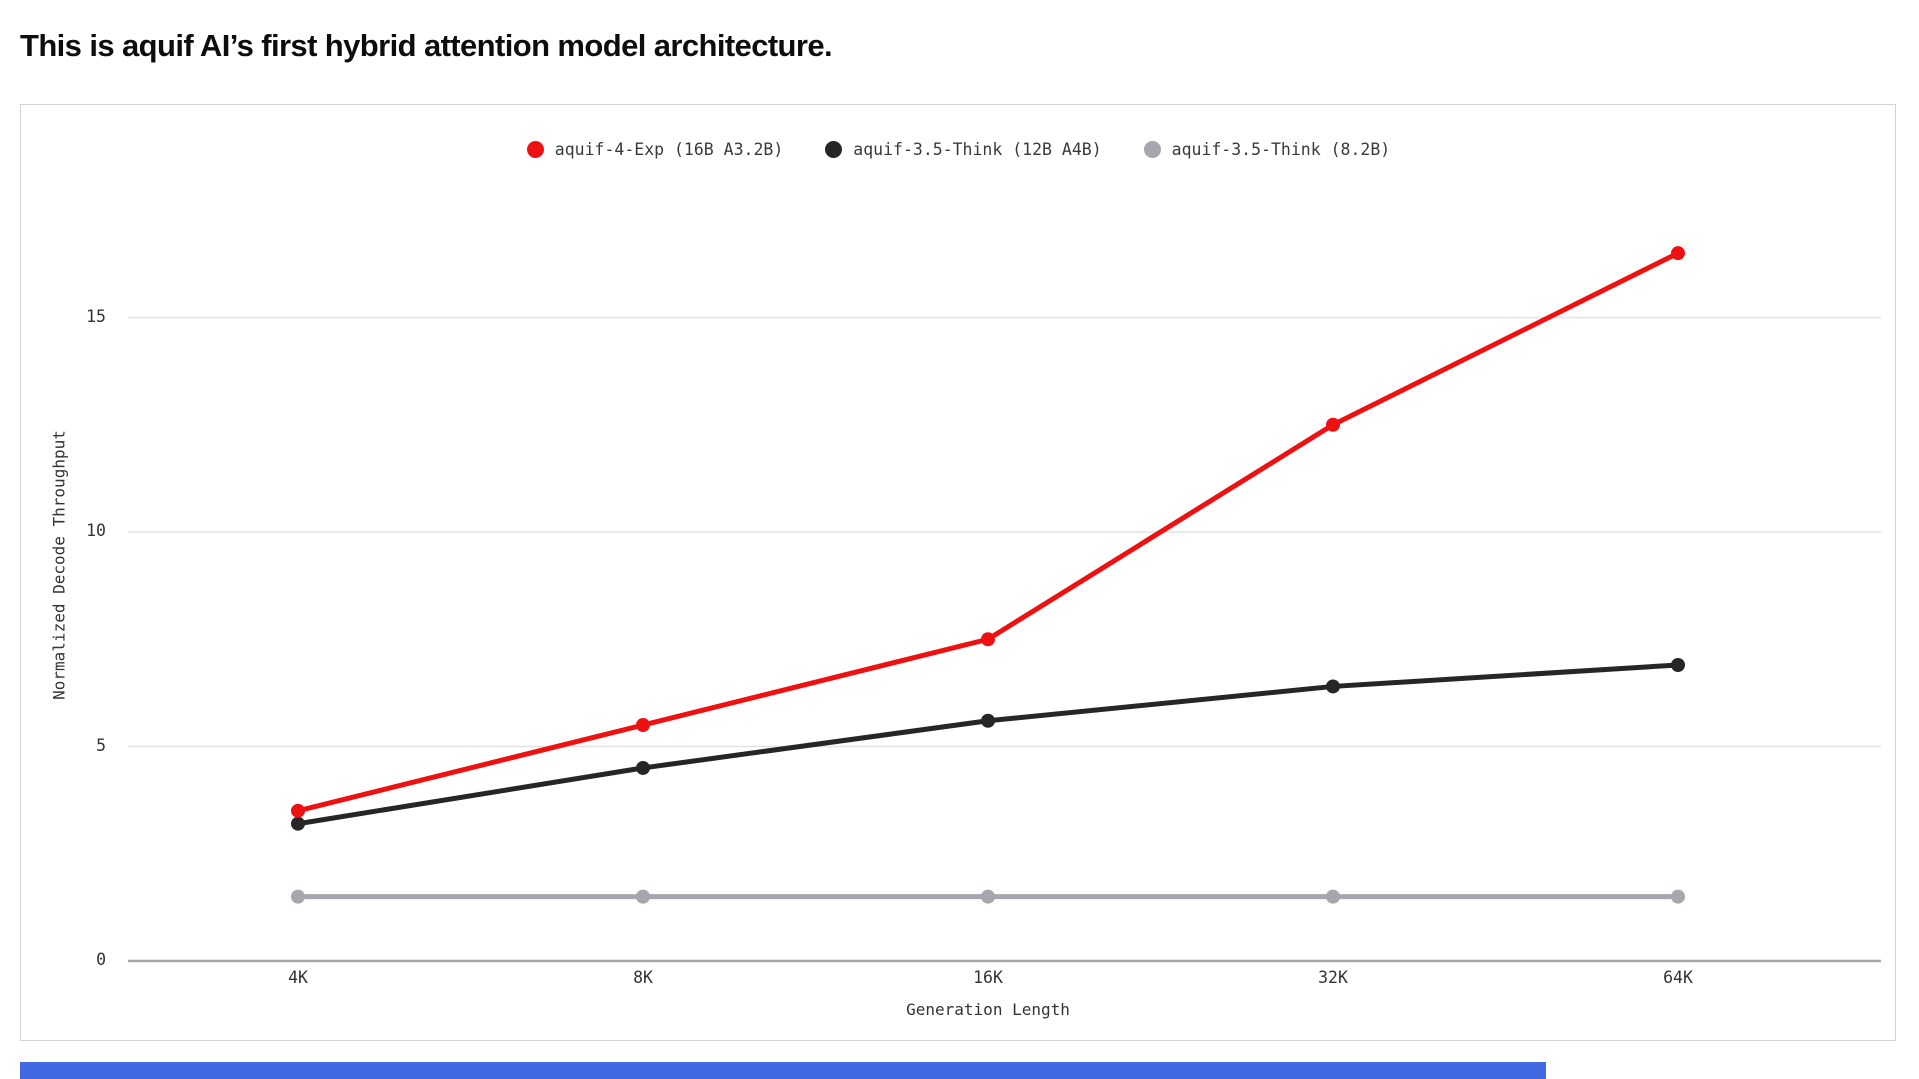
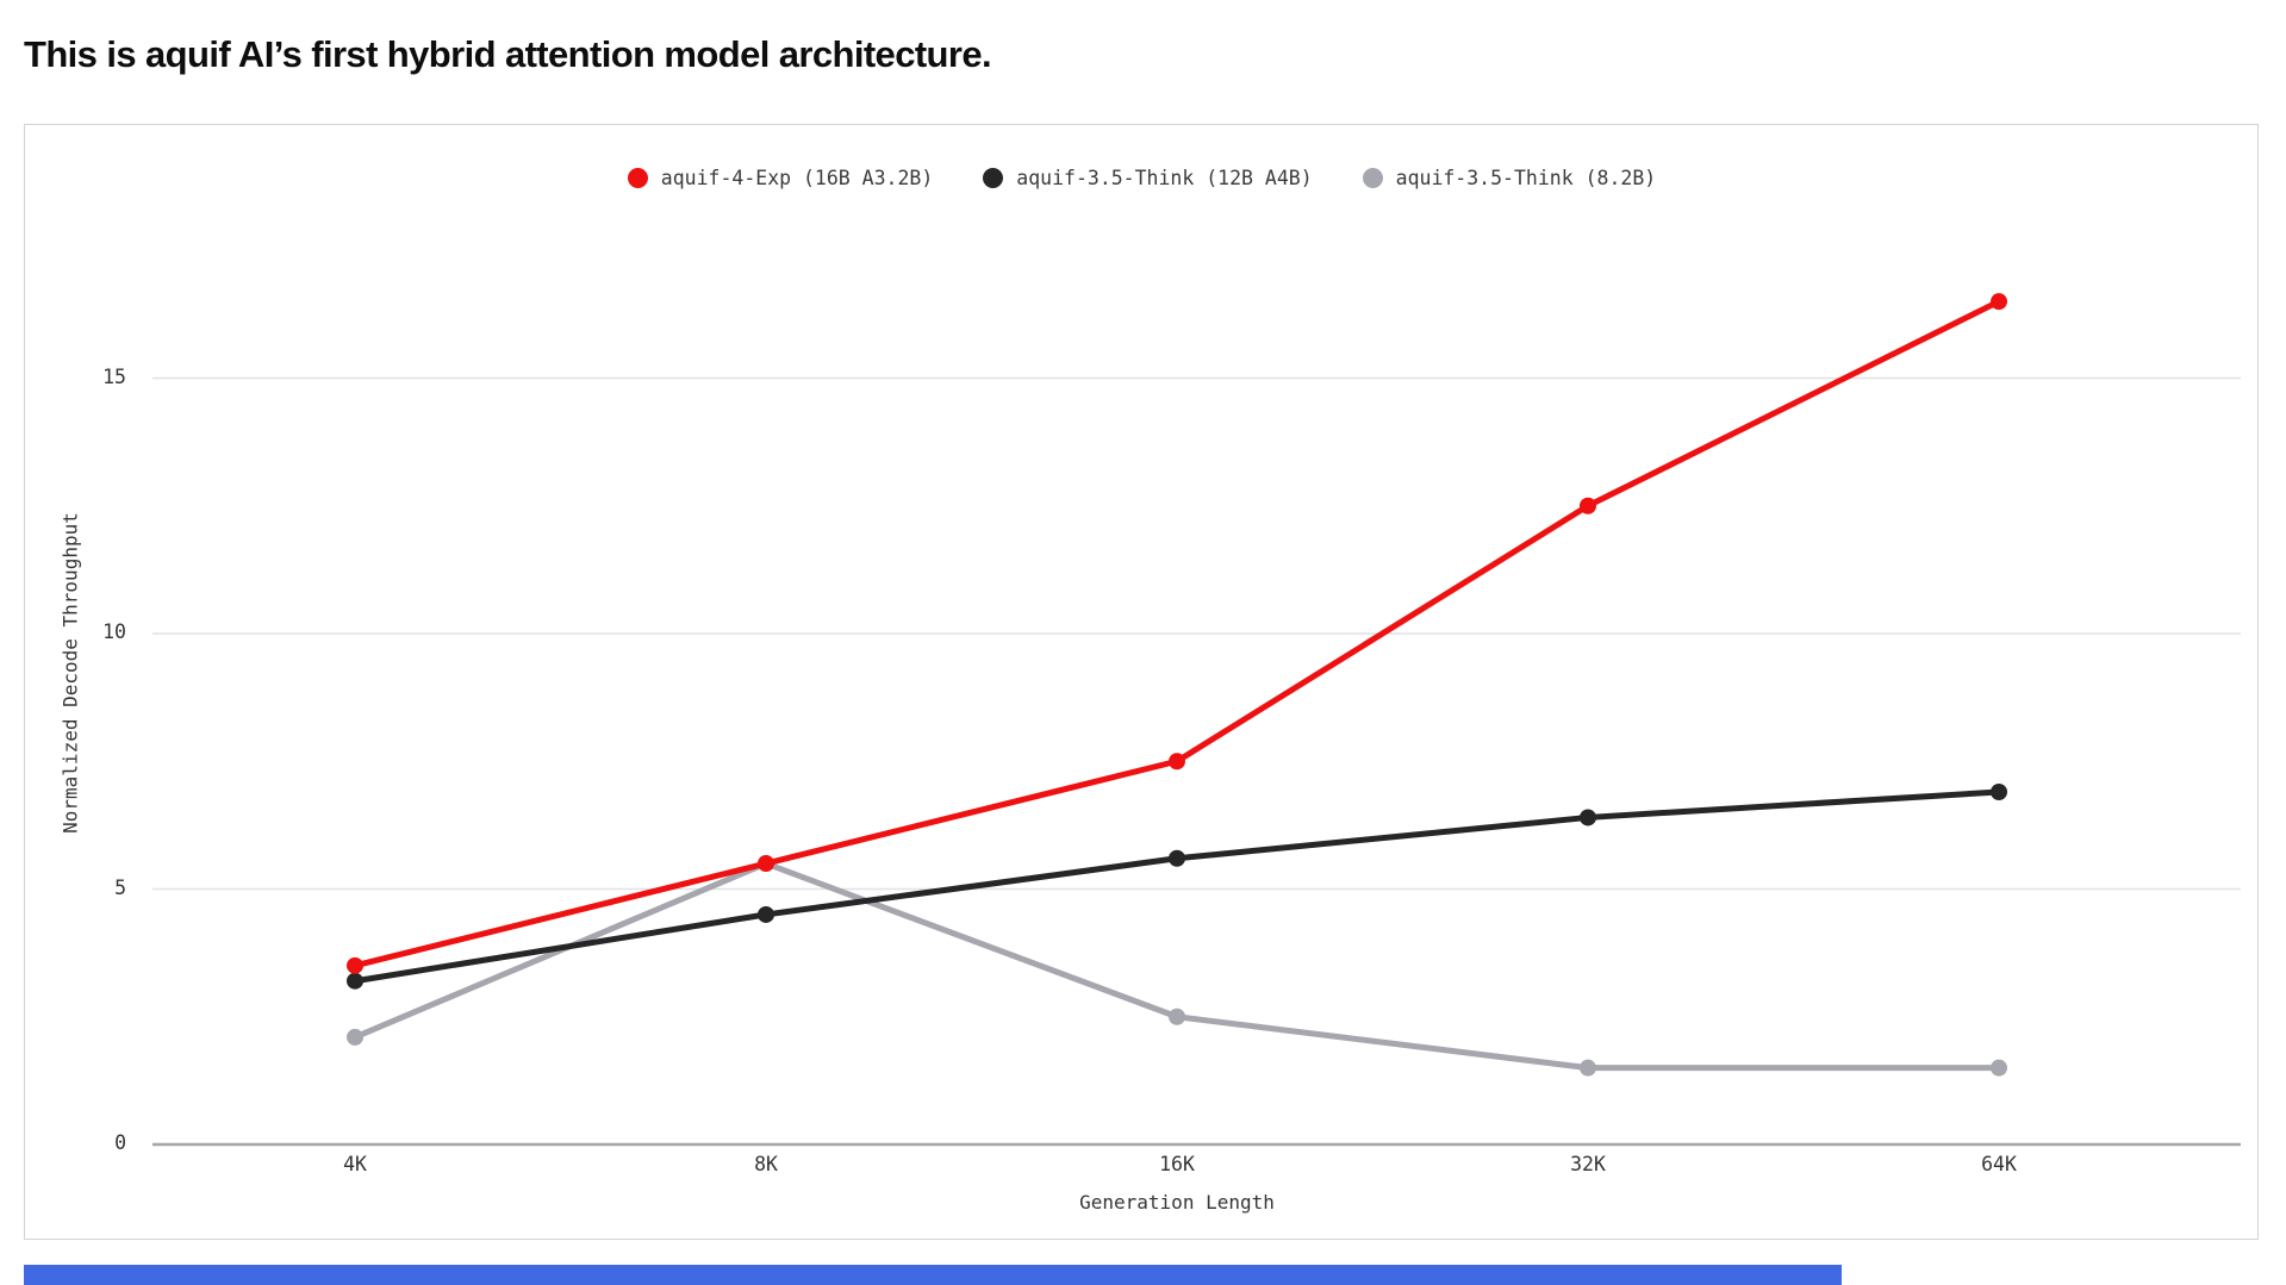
aquif-3.5-Think (8.2B)/4K: 1.5 -> 2.1
aquif-3.5-Think (8.2B)/8K: 1.5 -> 5.5
aquif-3.5-Think (8.2B)/16K: 1.5 -> 2.5
